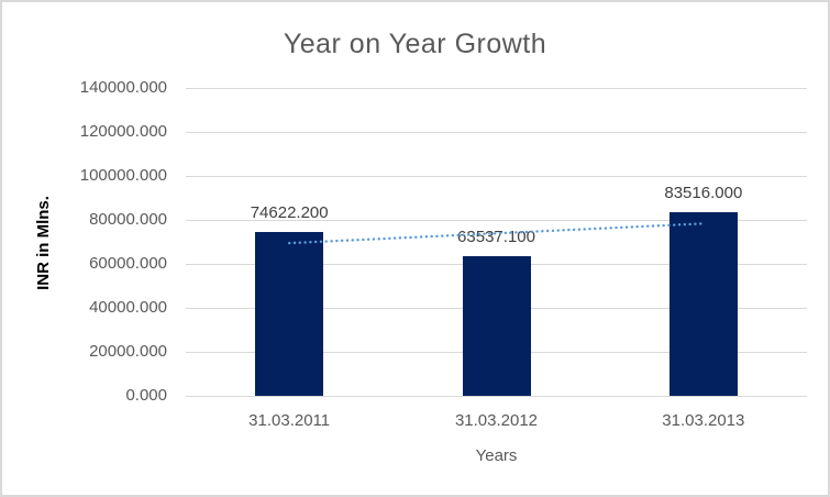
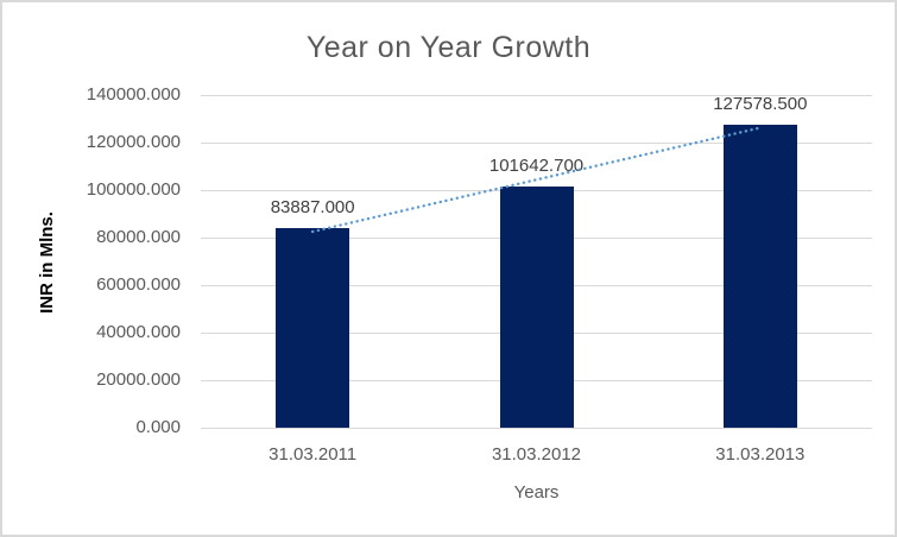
31.03.2011: 74622.200 -> 83887.000
31.03.2012: 63537.100 -> 101642.700
31.03.2013: 83516.000 -> 127578.500
